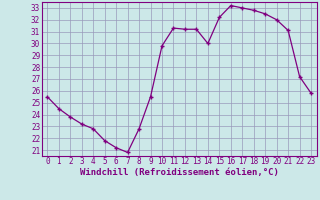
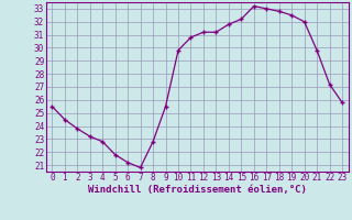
11: 31.3 -> 30.8
14: 30.0 -> 31.8
21: 31.1 -> 29.8
